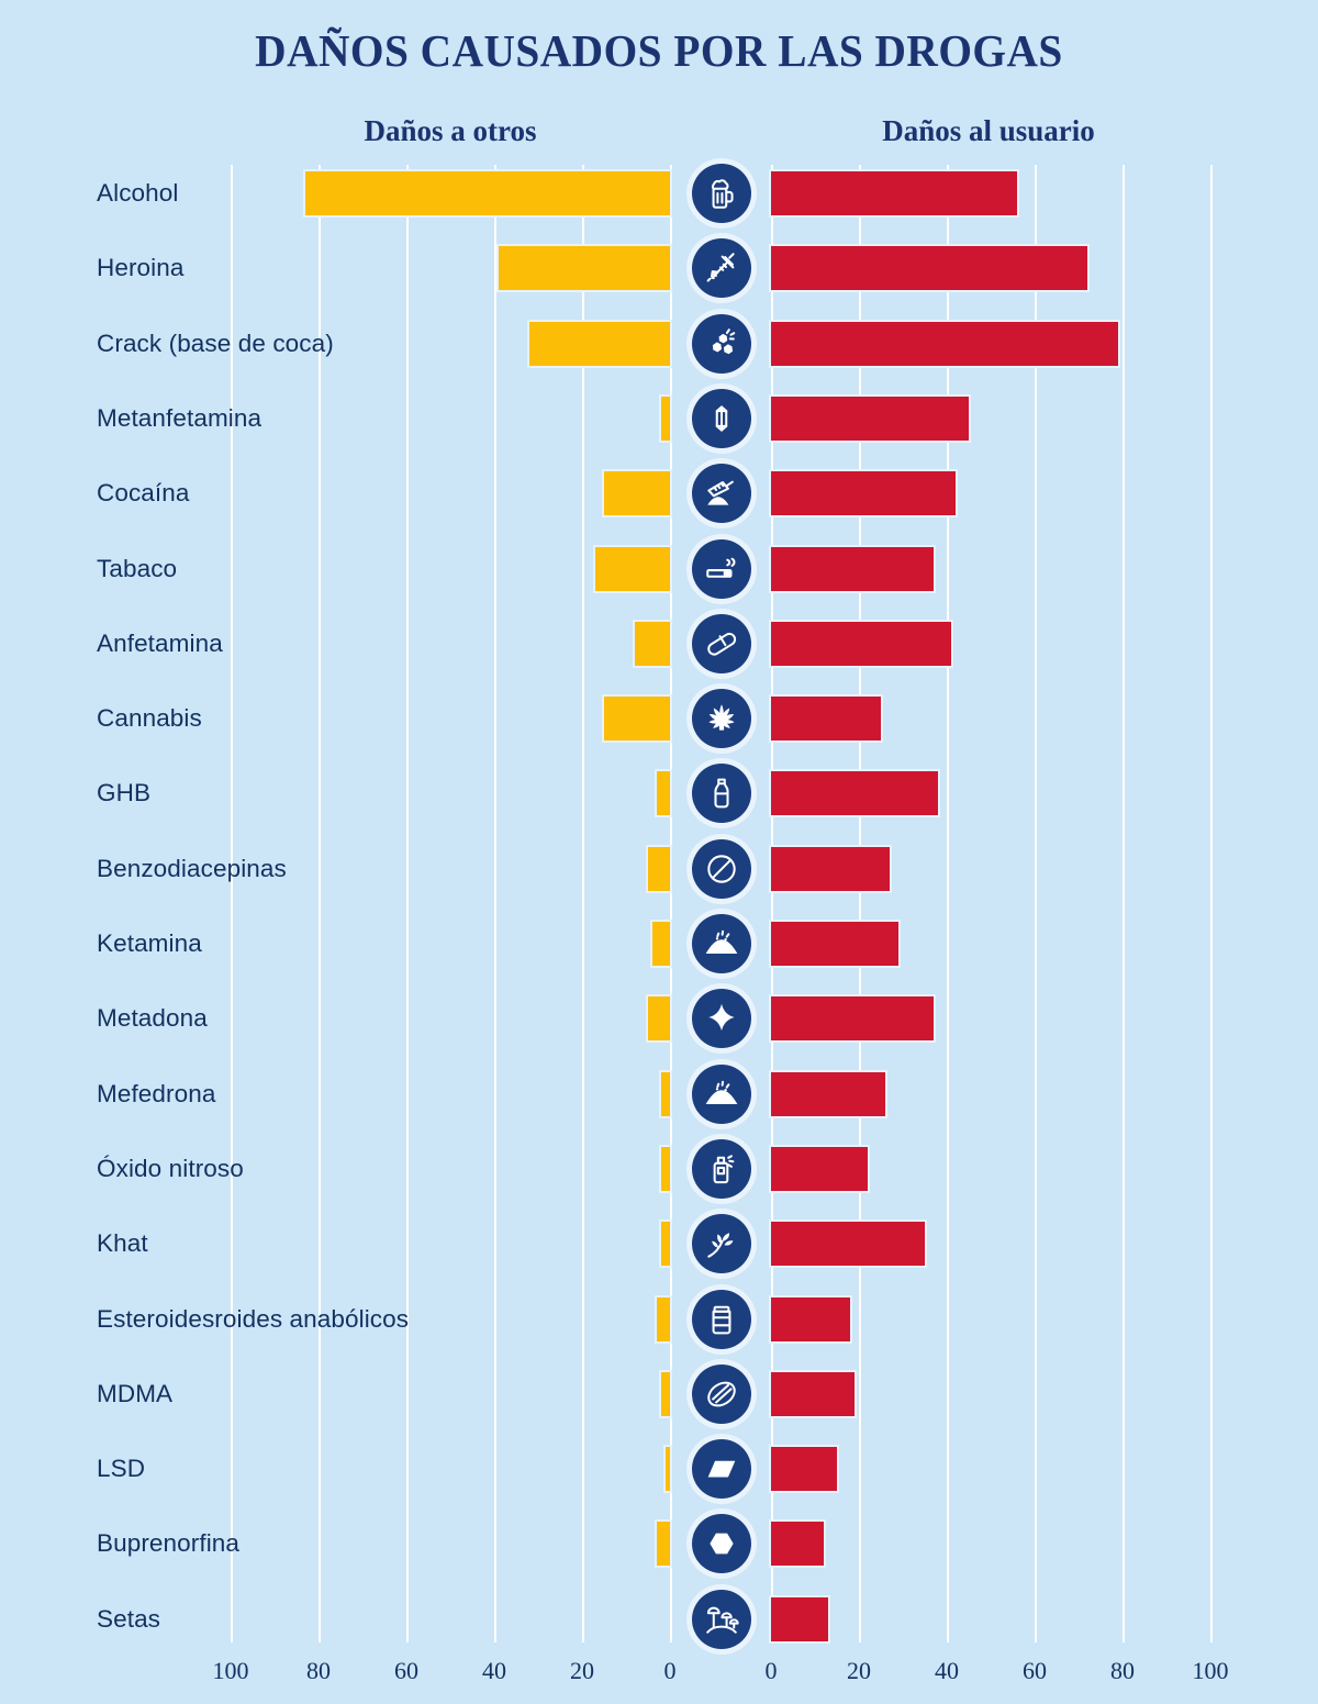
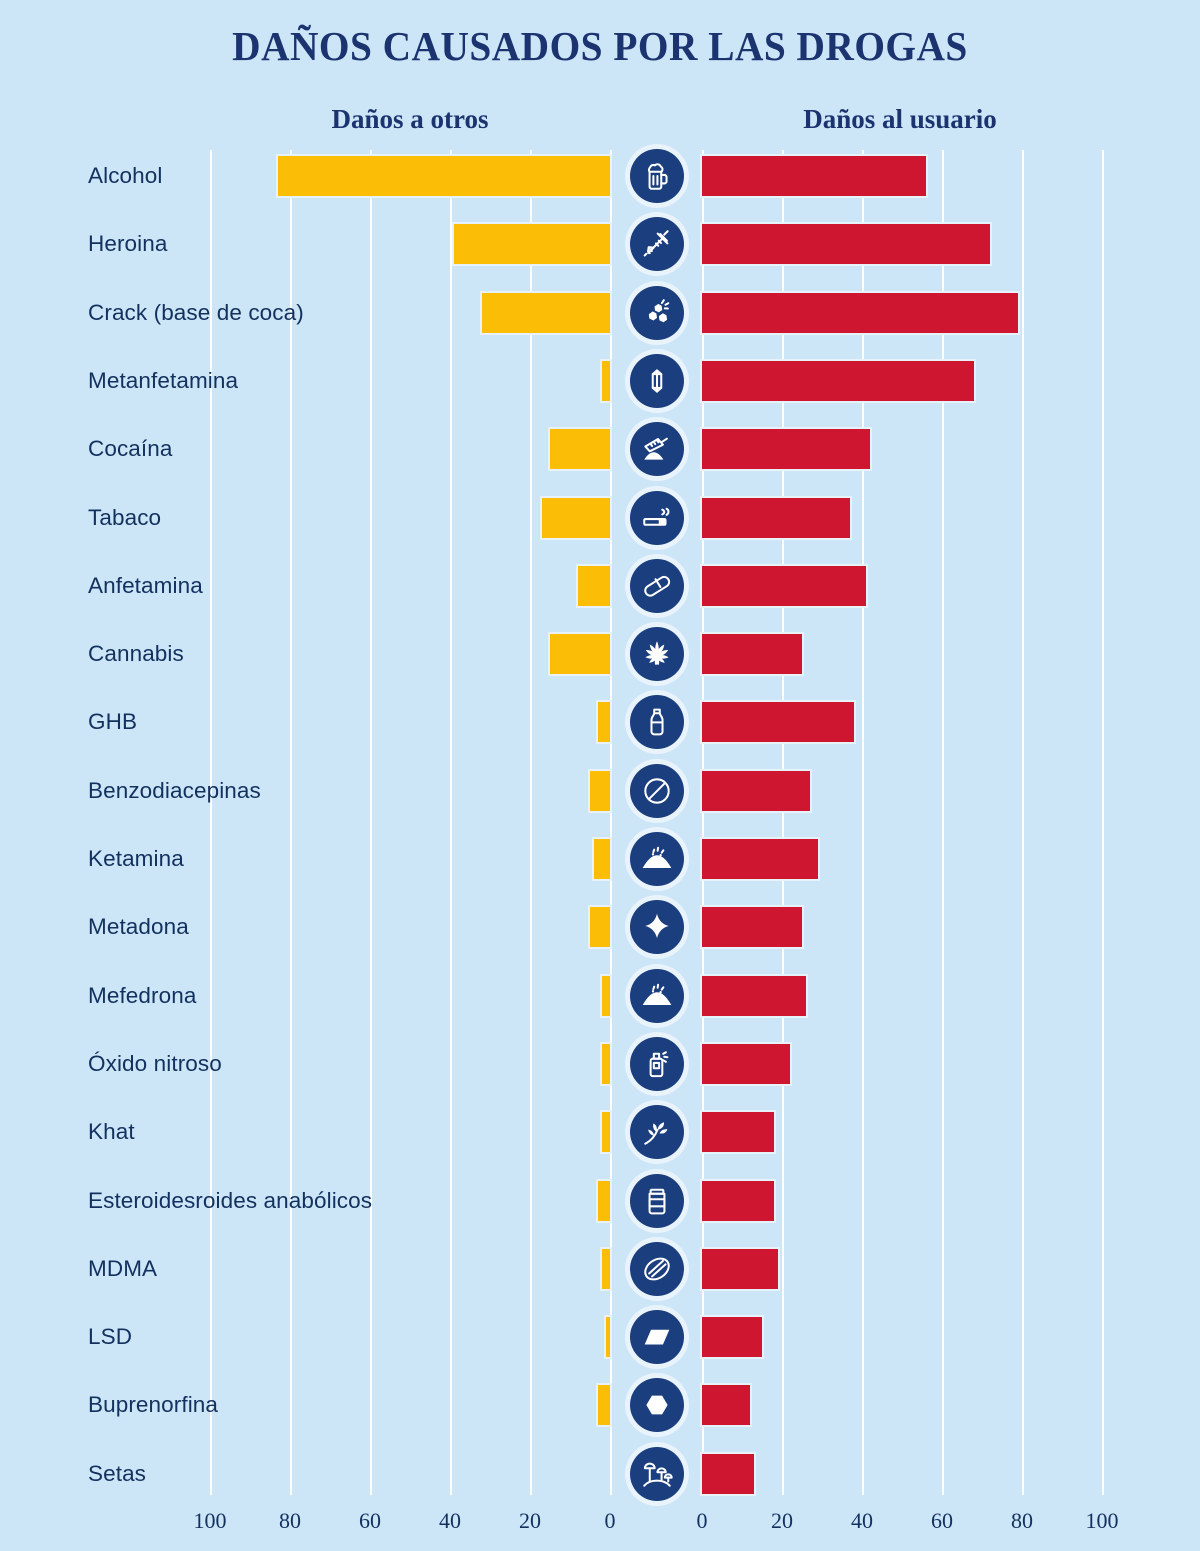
Daños al usuario/Metanfetamina: 45 -> 68
Daños al usuario/Metadona: 37 -> 25
Daños al usuario/Khat: 35 -> 18
